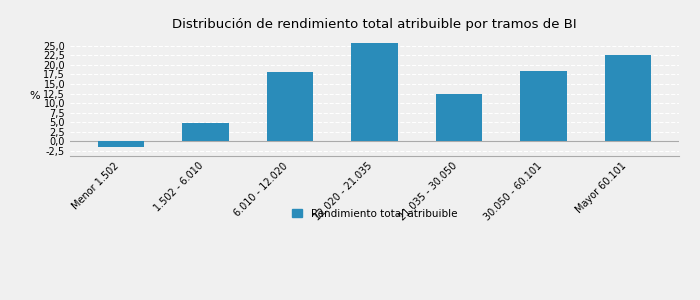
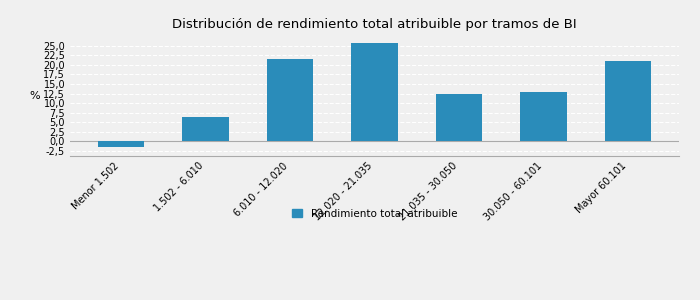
1.502 - 6.010: 4,8 -> 6,5
6.010 - 12.020: 18,2 -> 21,5
30.050 - 60.101: 18,5 -> 13,0
Mayor 60.101: 22,5 -> 21,0
